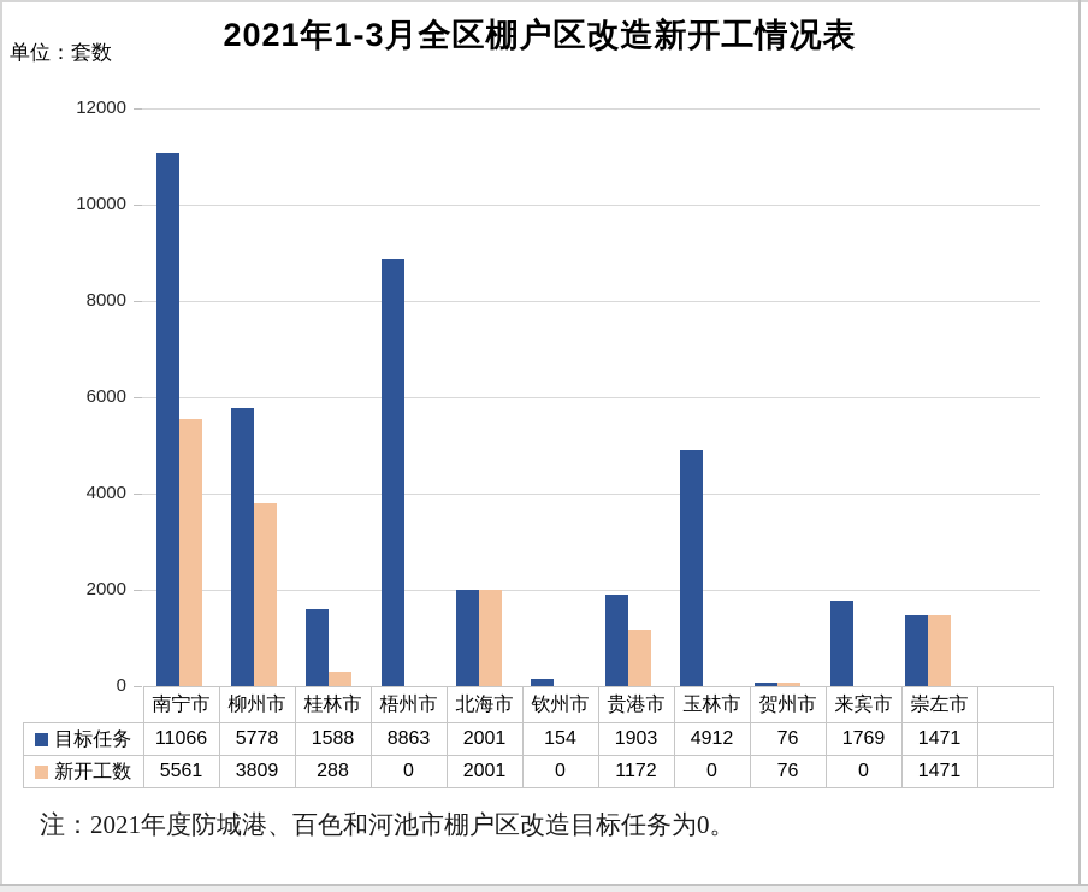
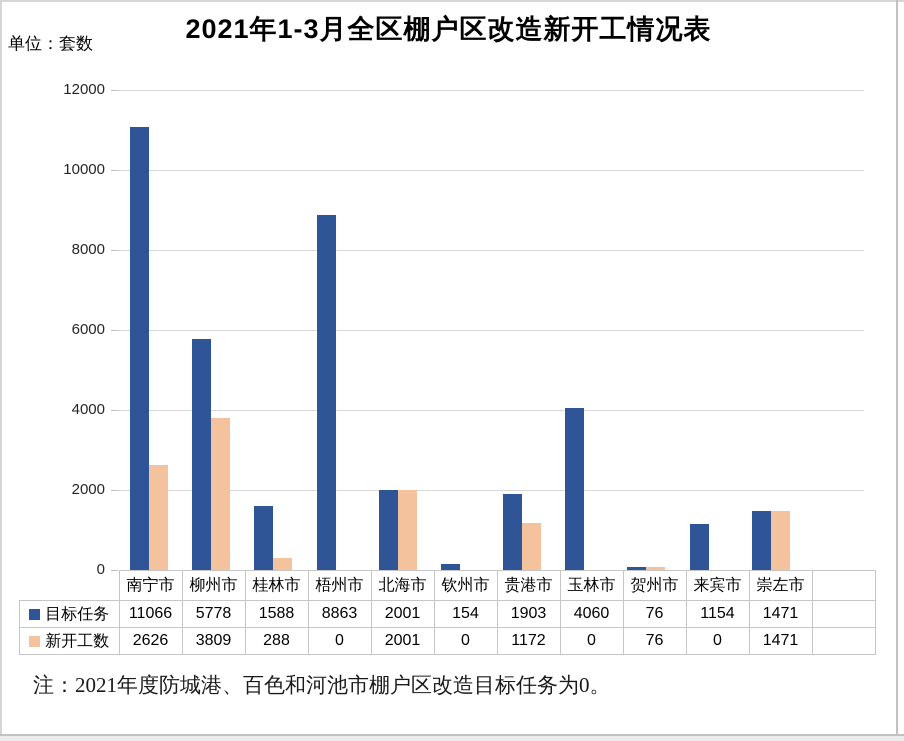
新开工数/南宁市: 5561 -> 2626
目标任务/玉林市: 4912 -> 4060
目标任务/来宾市: 1769 -> 1154
